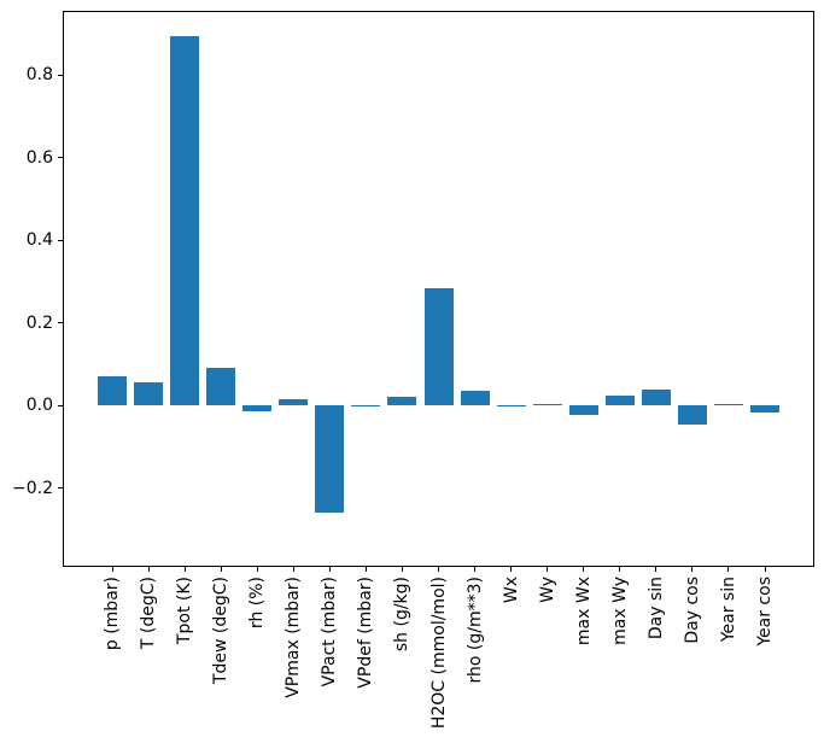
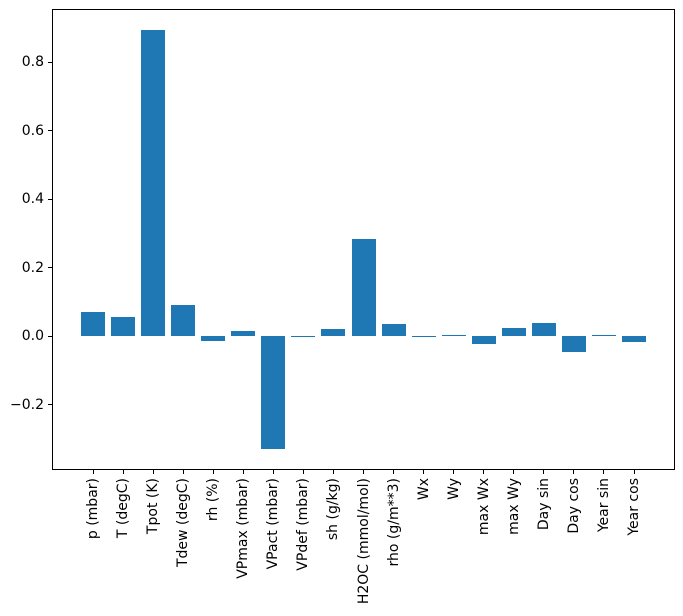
VPact (mbar): -0.26 -> -0.33
